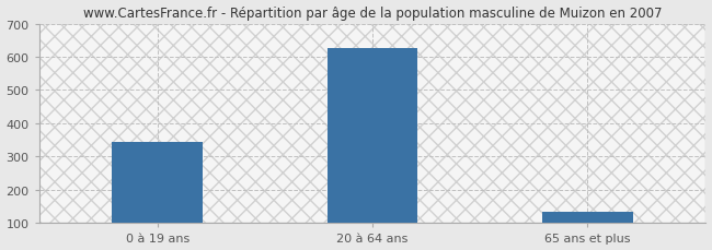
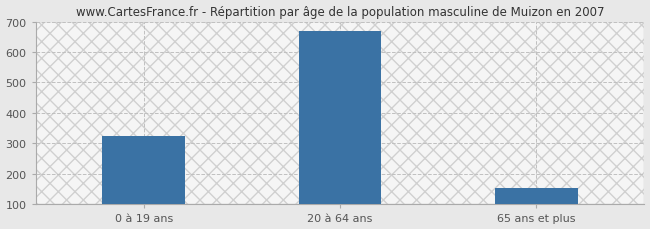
0 à 19 ans: 345 -> 325
20 à 64 ans: 625 -> 670
65 ans et plus: 135 -> 155
